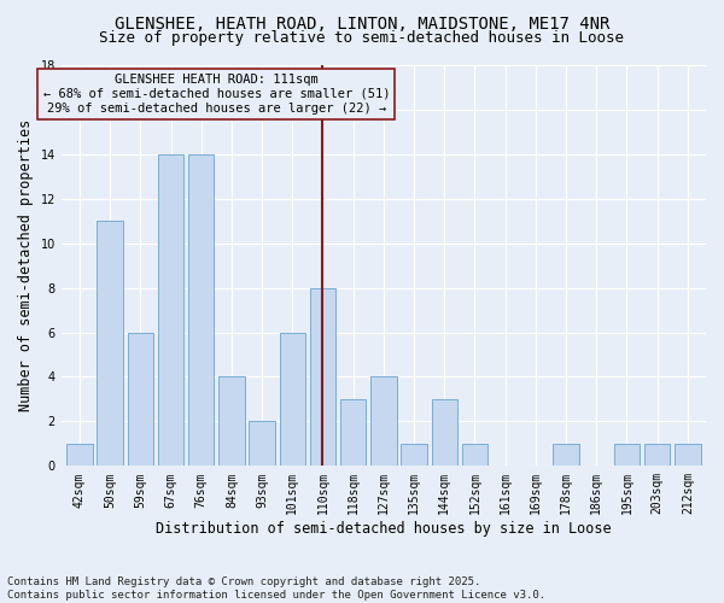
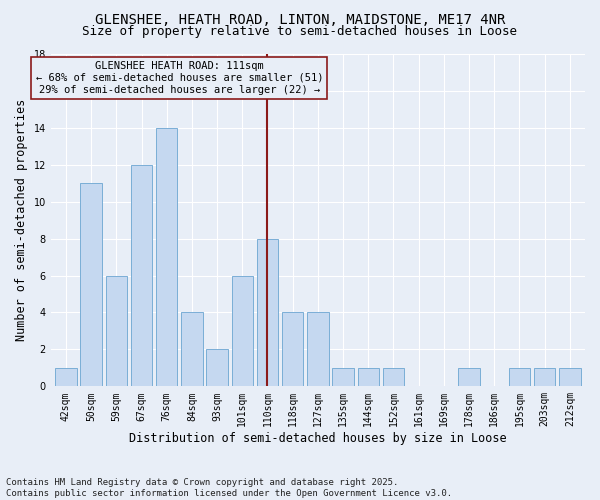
67sqm: 14 -> 12
118sqm: 3 -> 4
144sqm: 3 -> 1
